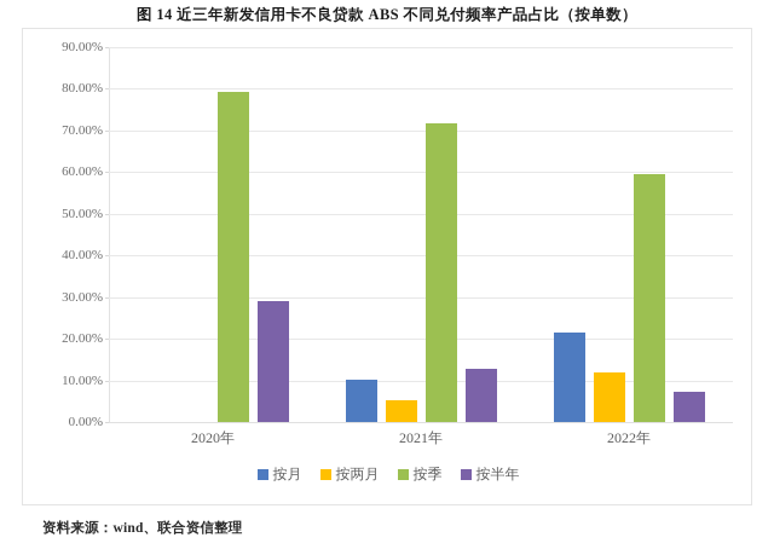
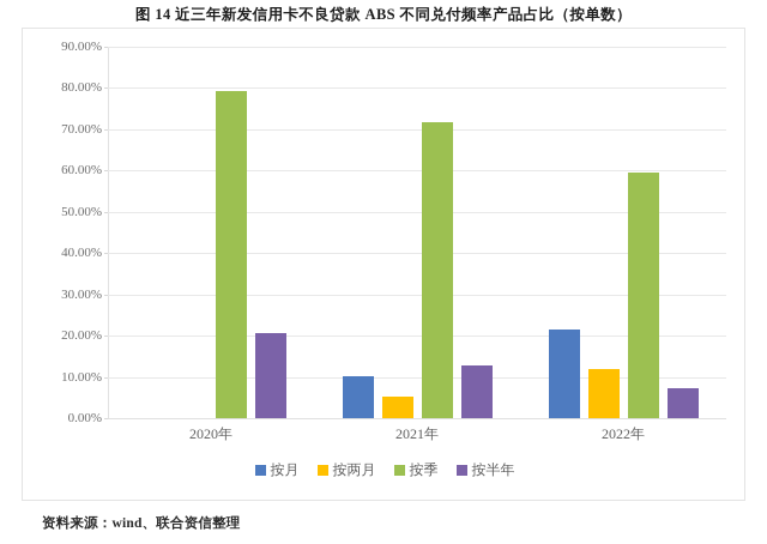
按半年/2020年: 29% -> 21%
